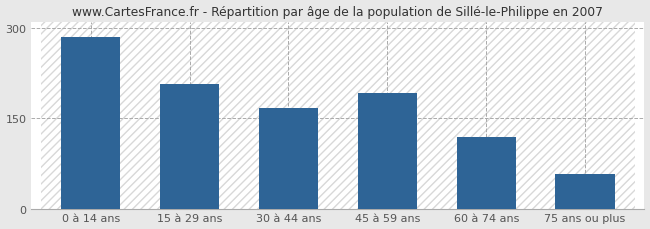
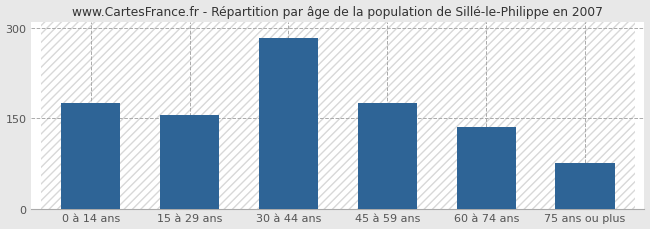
0 à 14 ans: 284 -> 175
15 à 29 ans: 206 -> 155
30 à 44 ans: 166 -> 283
45 à 59 ans: 192 -> 175
60 à 74 ans: 118 -> 136
75 ans ou plus: 58 -> 75
